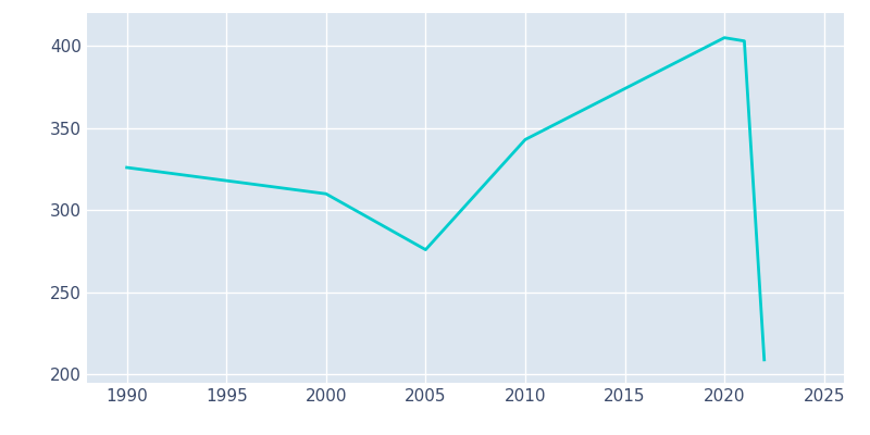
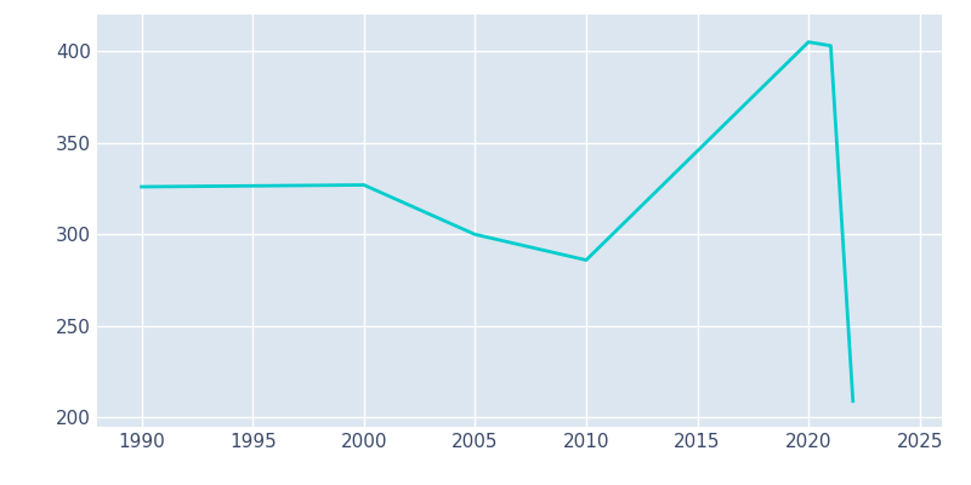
2000: 310 -> 327
2005: 276 -> 300
2010: 343 -> 286
